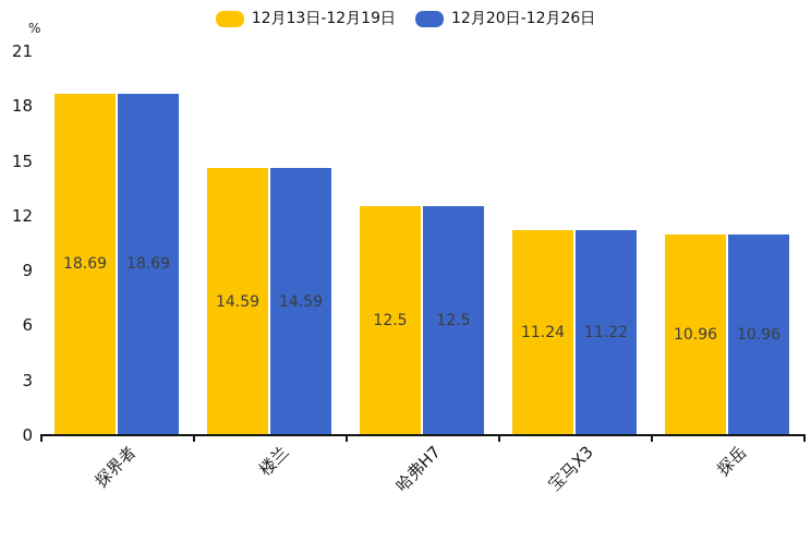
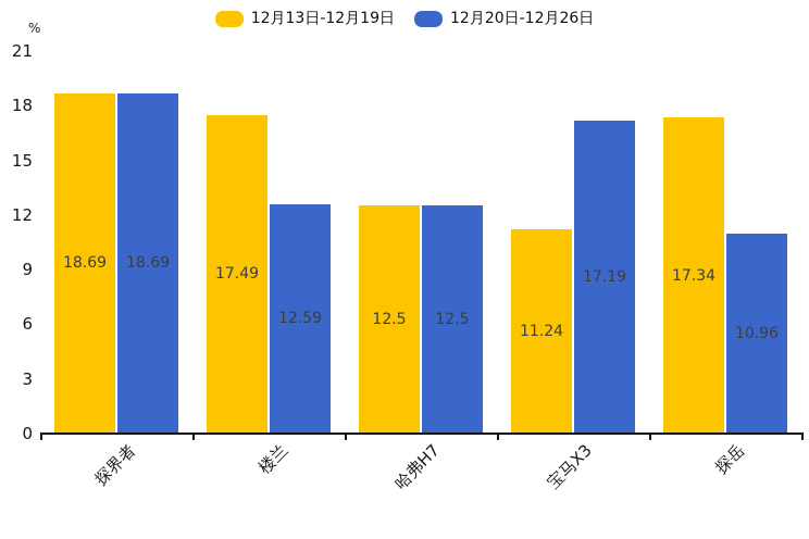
12月13日-12月19日/楼兰: 14.59 -> 17.49
12月20日-12月26日/楼兰: 14.59 -> 12.59
12月20日-12月26日/宝马X3: 11.22 -> 17.19
12月13日-12月19日/探岳: 10.96 -> 17.34
